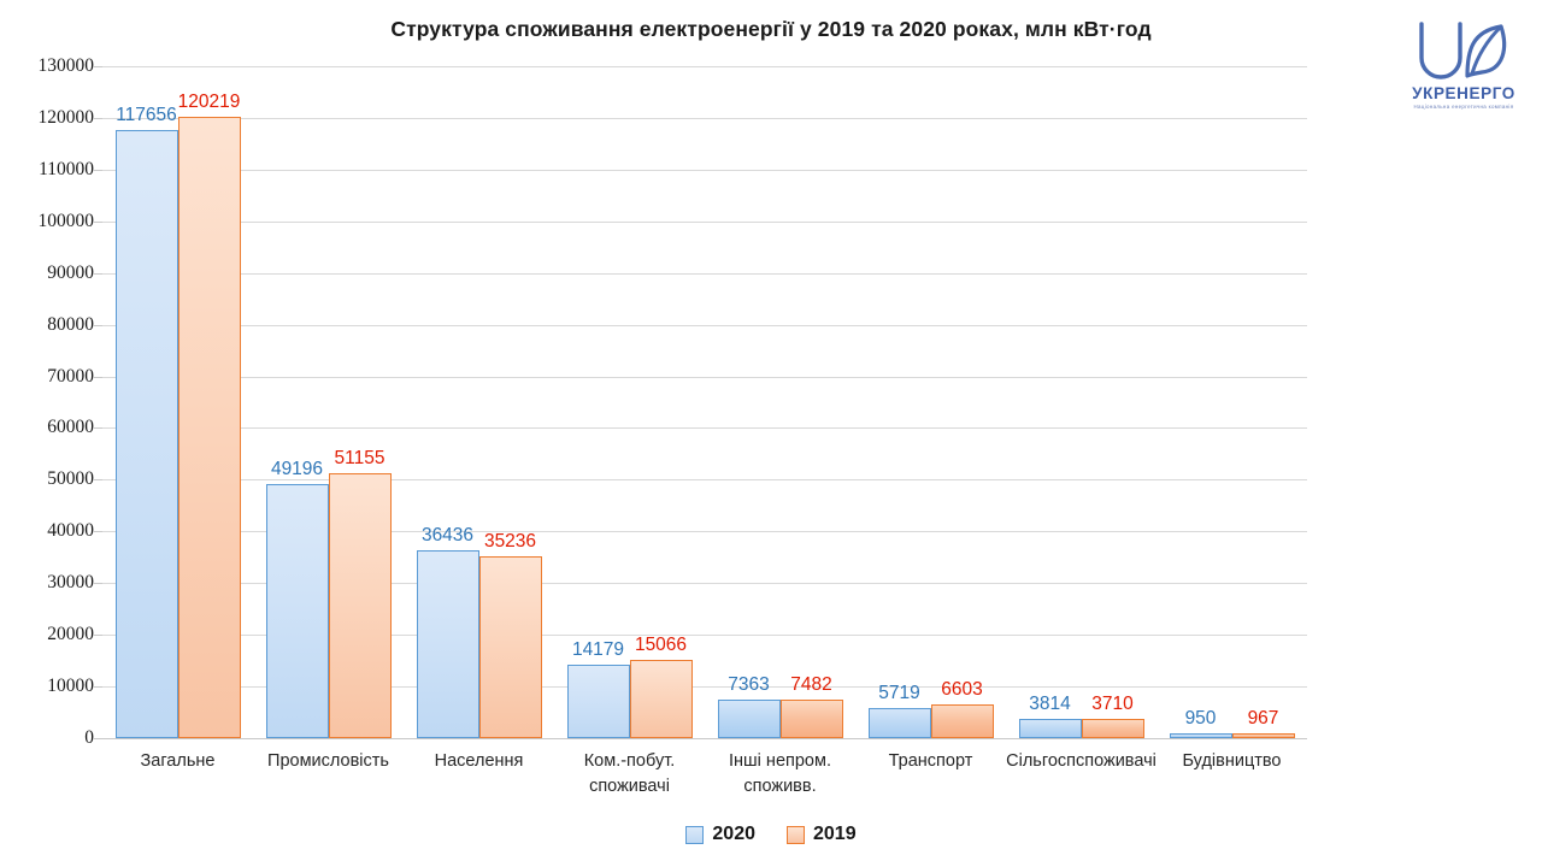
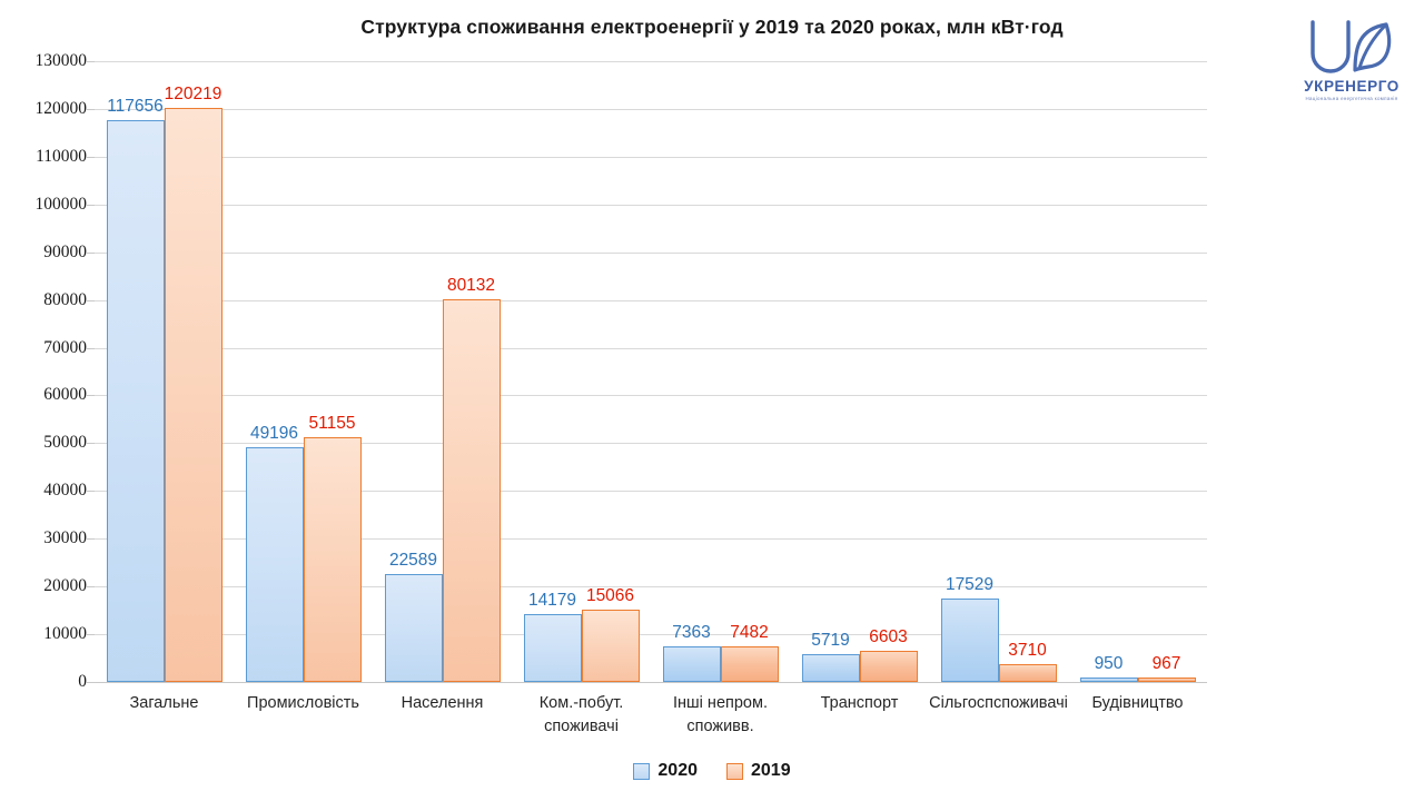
2020/Населення: 36436 -> 22589
2019/Населення: 35236 -> 80132
2020/Сільгоспспоживачі: 3814 -> 17529
